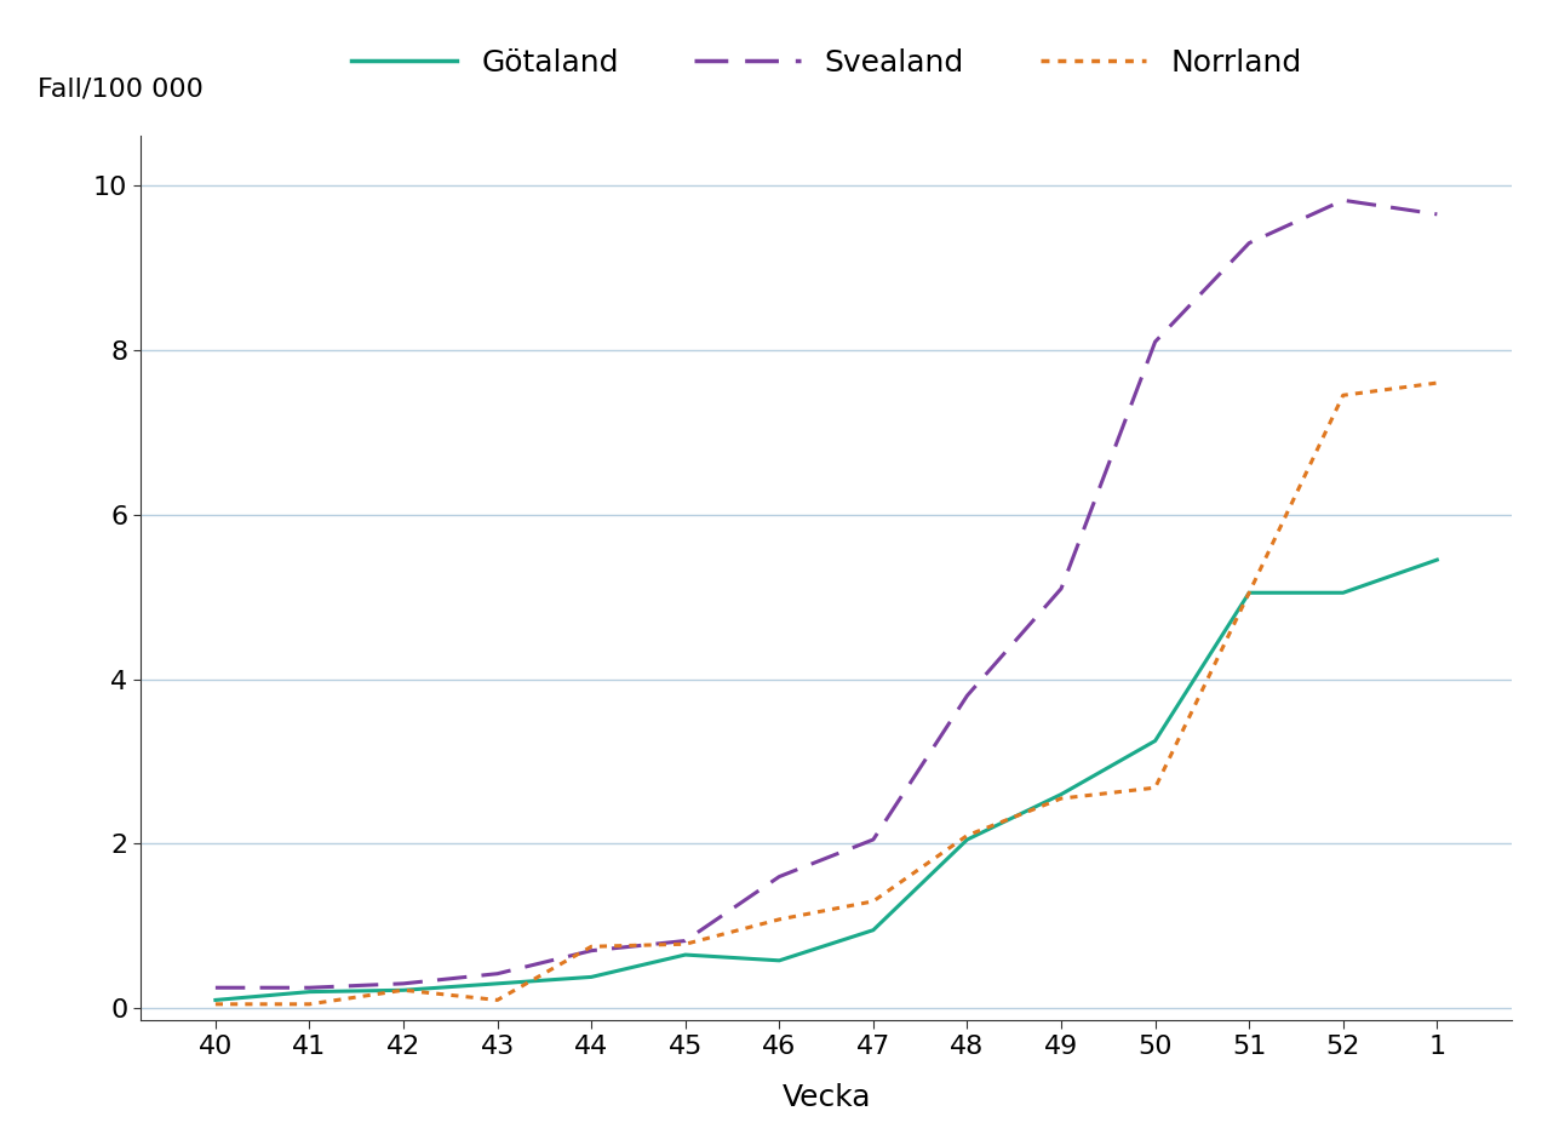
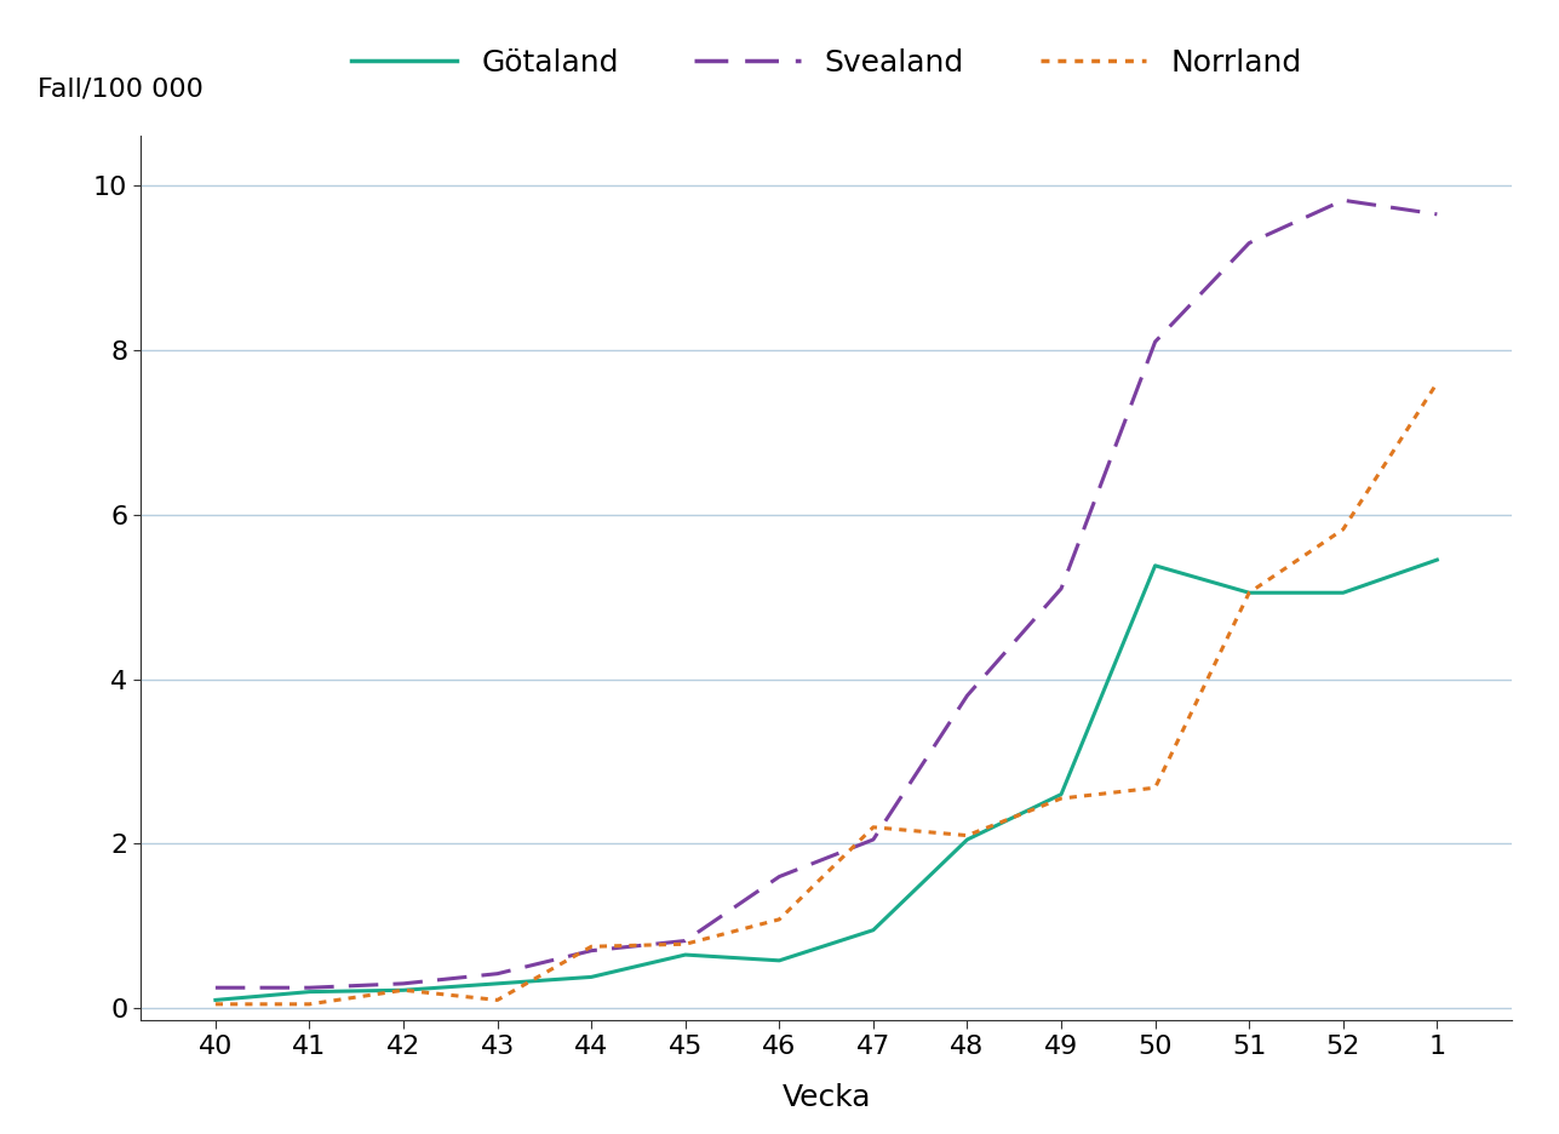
Norrland/47: 1.30 -> 2.20
Götaland/50: 3.25 -> 5.38
Norrland/52: 7.45 -> 5.82
